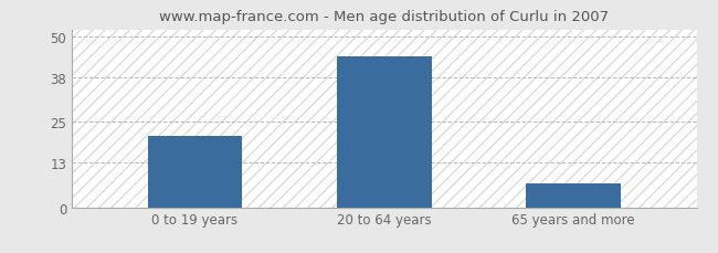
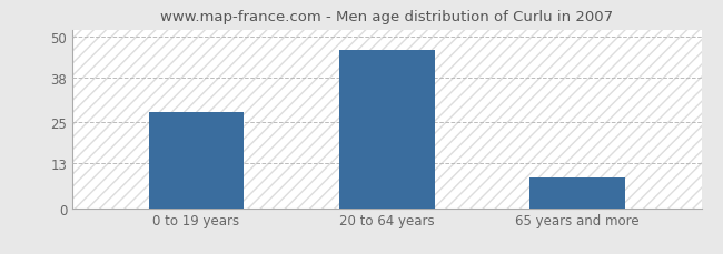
0 to 19 years: 21 -> 28
20 to 64 years: 44 -> 46
65 years and more: 7 -> 9
